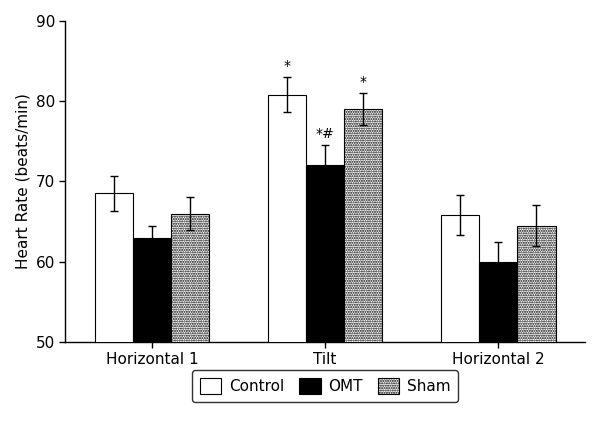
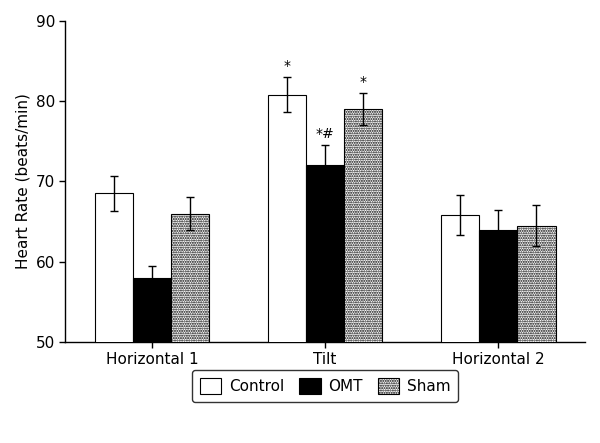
OMT/Horizontal 1: 63 -> 58
OMT/Horizontal 2: 60 -> 64
